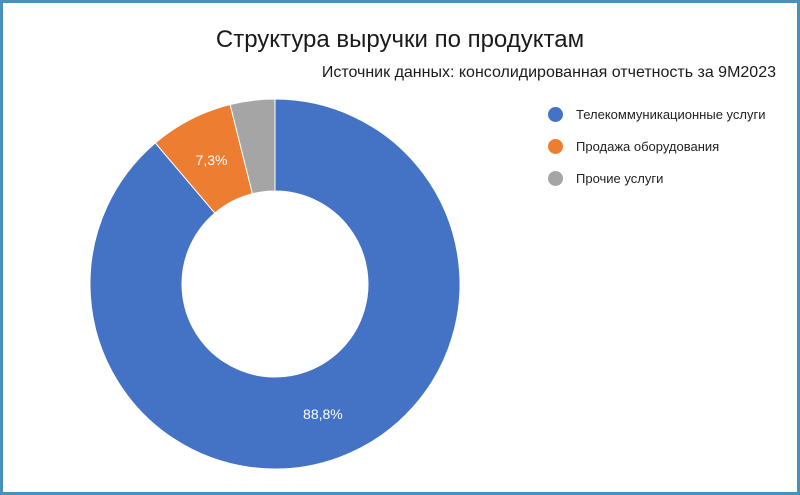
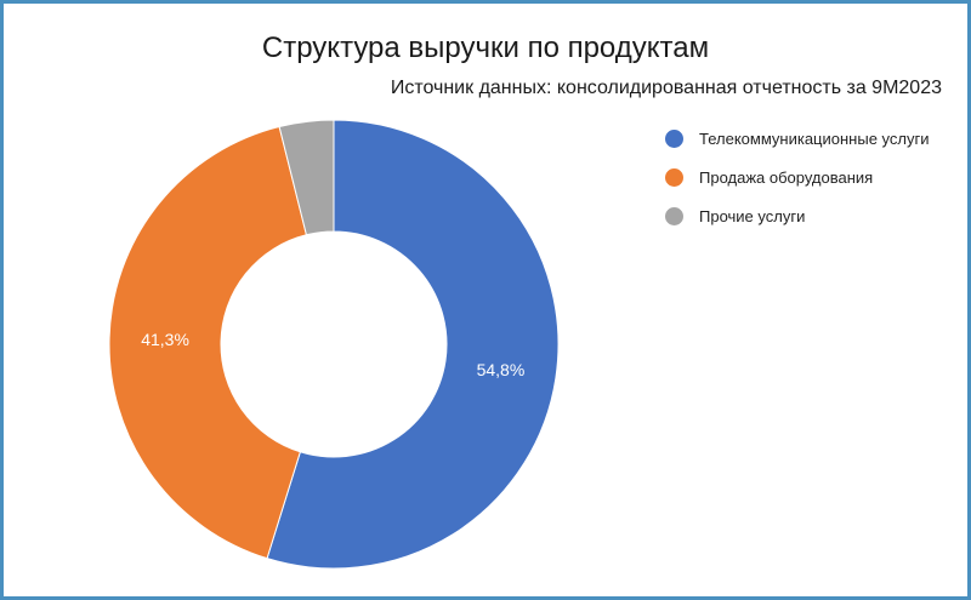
Телекоммуникационные услуги: 88,8% -> 54,8%
Продажа оборудования: 7,3% -> 41,3%
